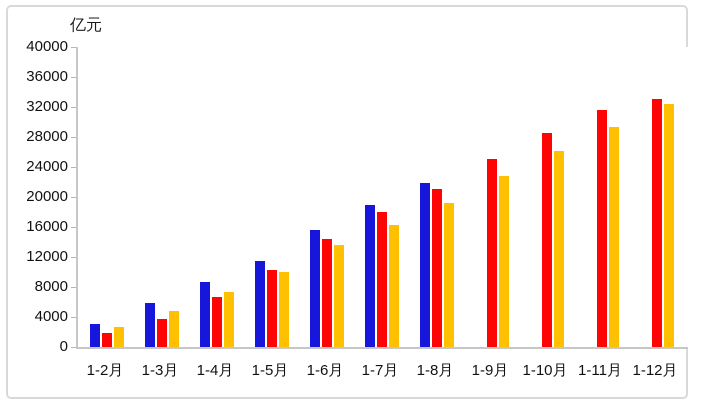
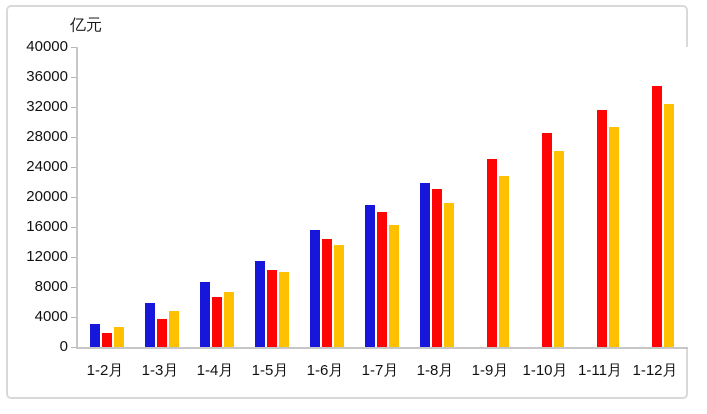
2020年/1-12月: 33000 -> 35000
